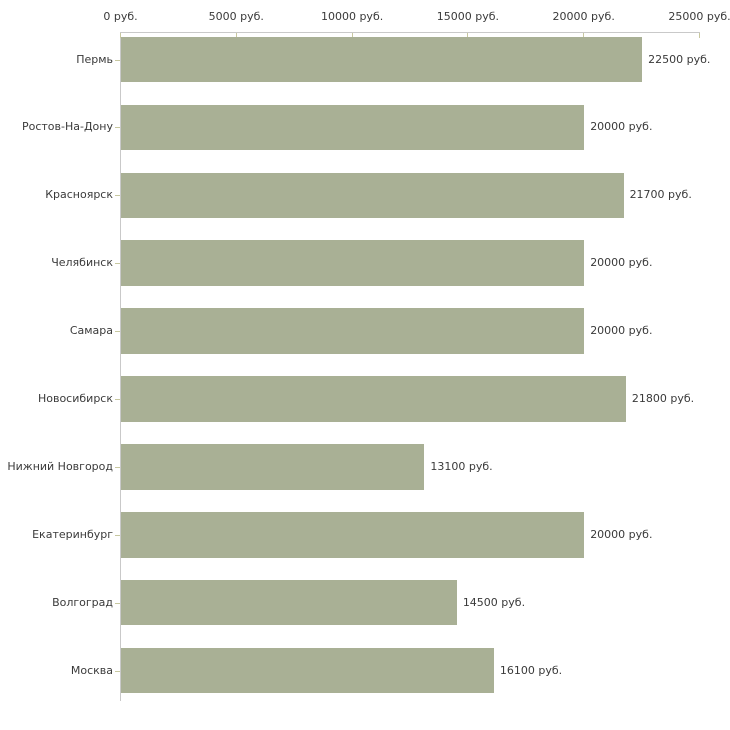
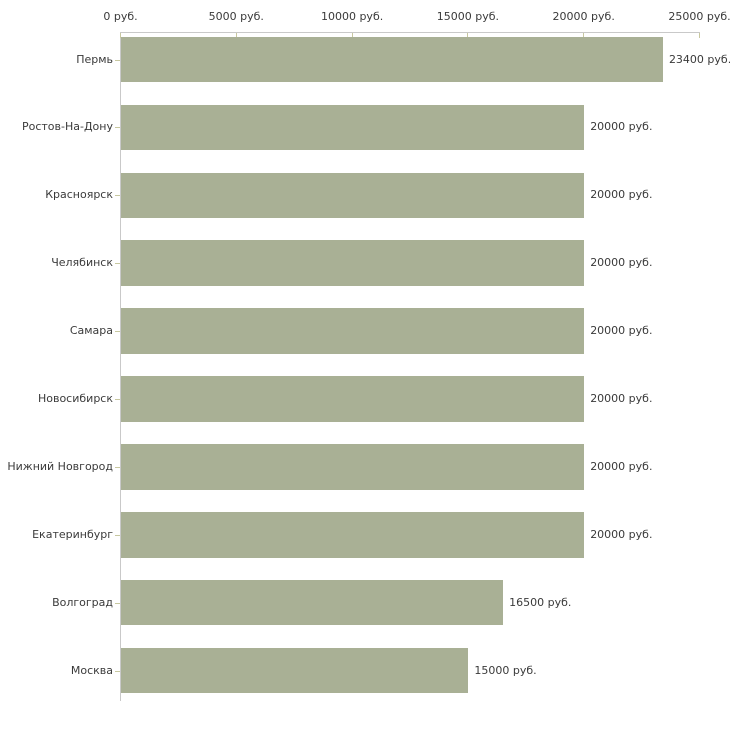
Пермь: 22500 -> 23400
Красноярск: 21700 -> 20000
Новосибирск: 21800 -> 20000
Нижний Новгород: 13100 -> 20000
Волгоград: 14500 -> 16500
Москва: 16100 -> 15000
